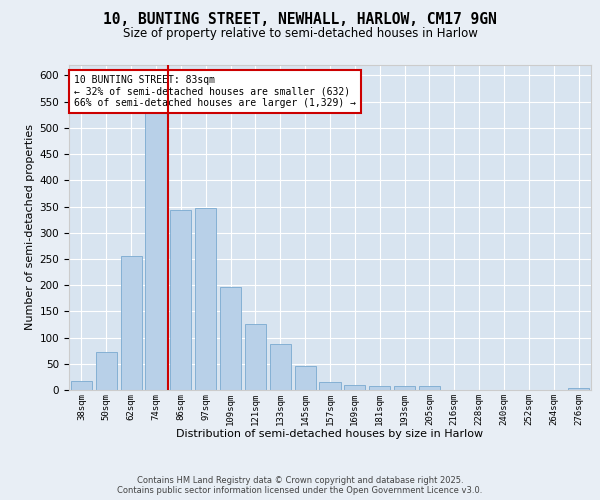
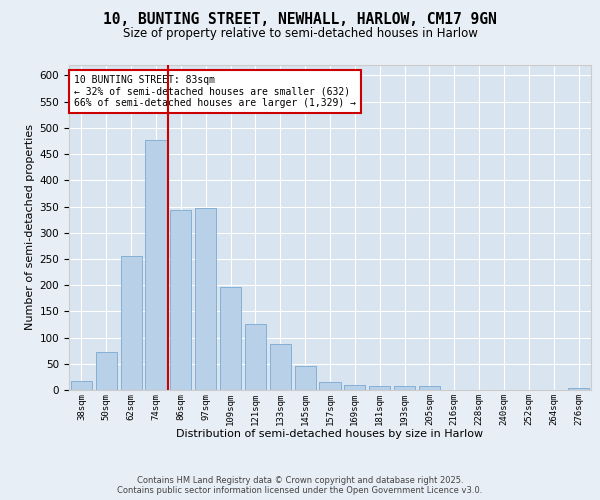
74sqm: 530 -> 477
